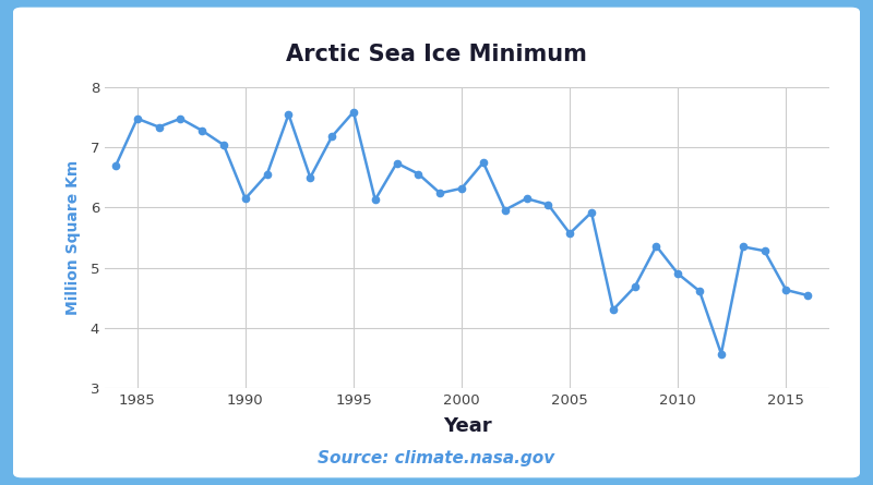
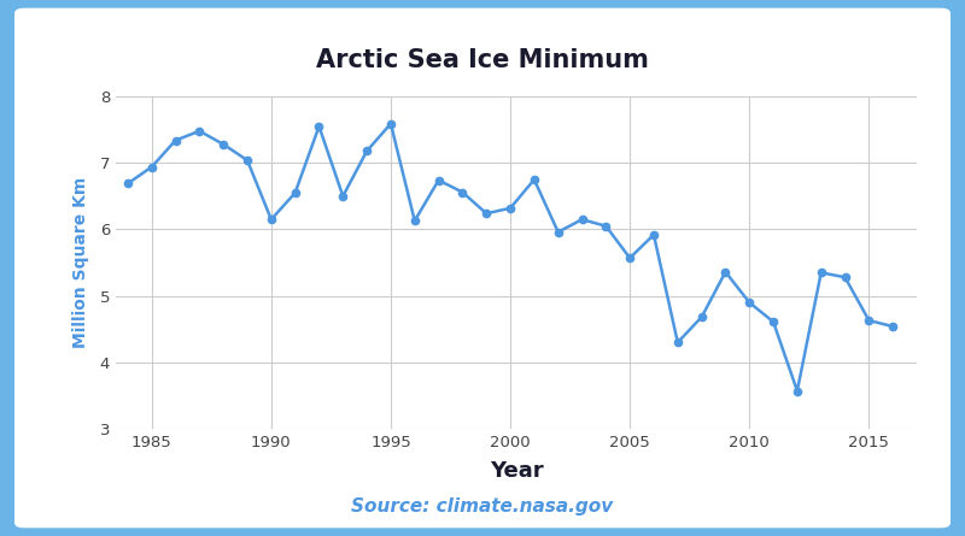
1985: 7.48 -> 6.94
